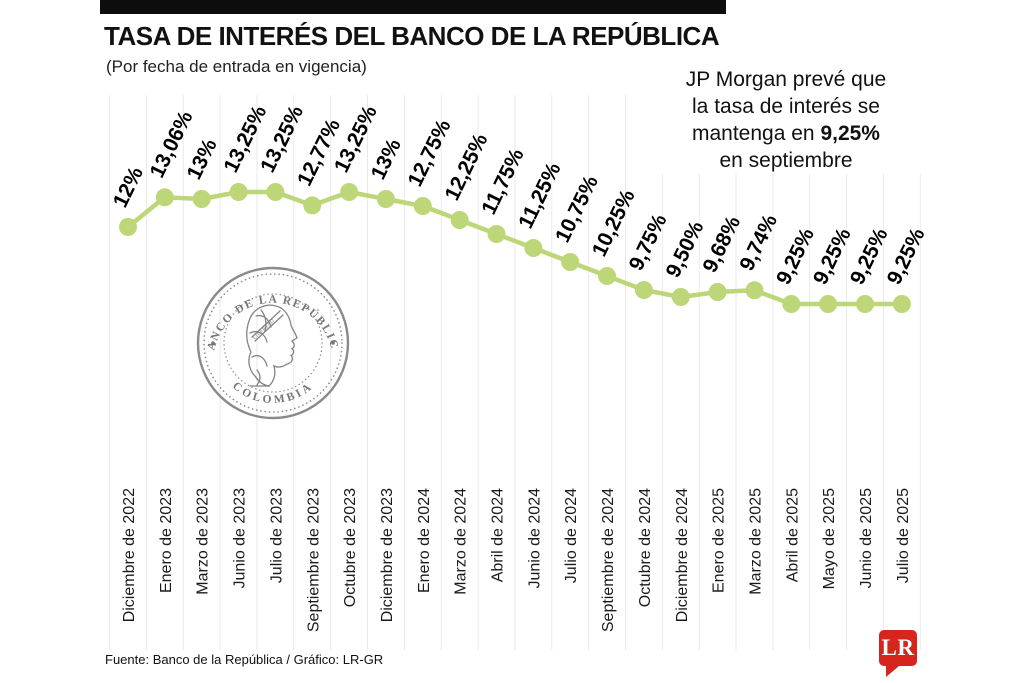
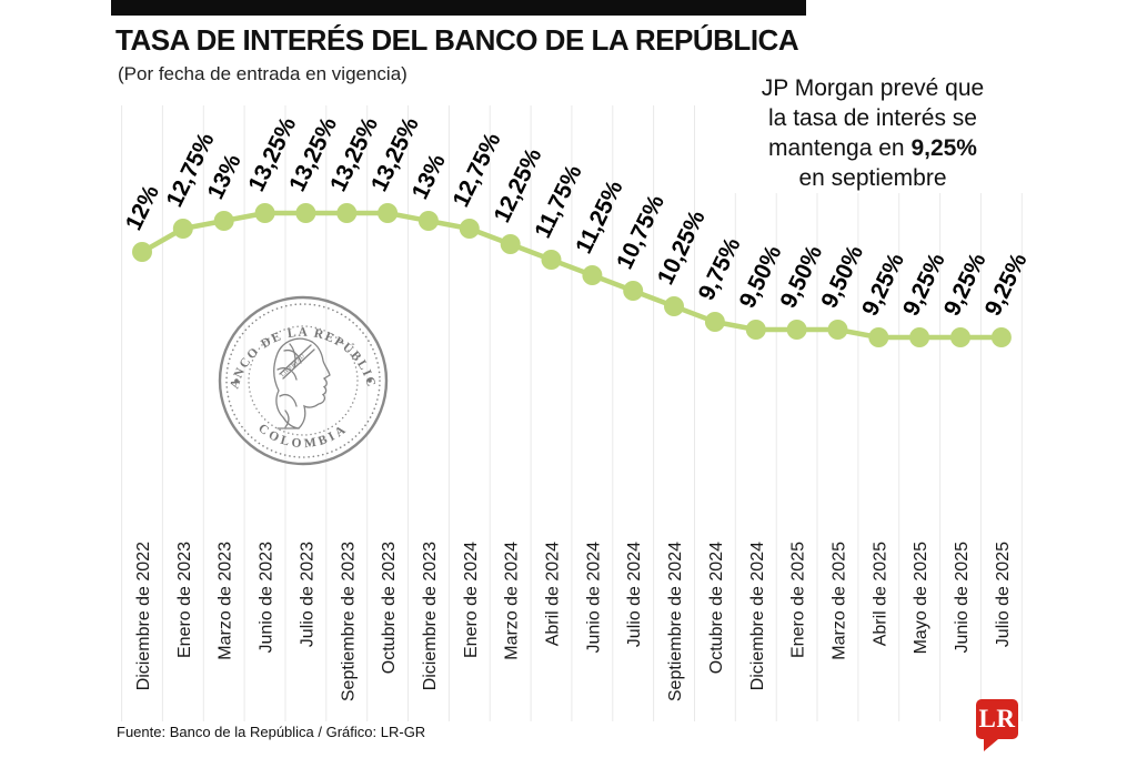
Enero de 2023: 13,06% -> 12,75%
Septiembre de 2023: 12,77% -> 13,25%
Enero de 2025: 9,68% -> 9,50%
Marzo de 2025: 9,74% -> 9,50%
